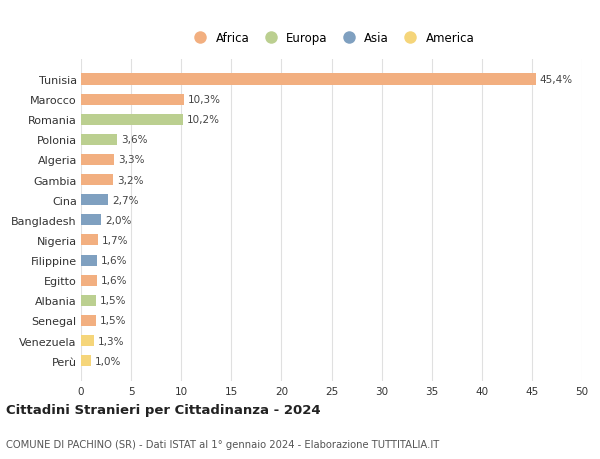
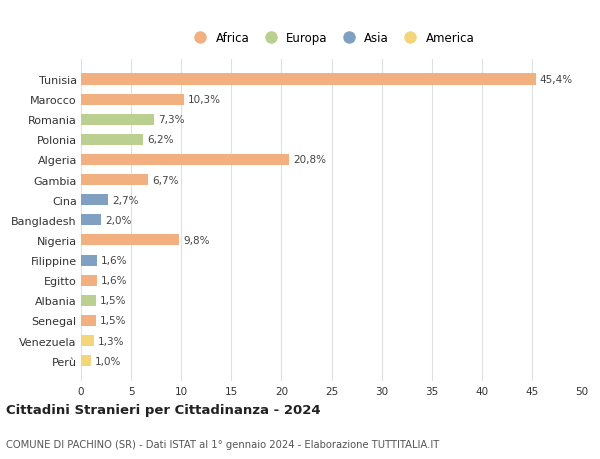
Romania: 10,2% -> 7,3%
Polonia: 3,6% -> 6,2%
Algeria: 3,3% -> 20,8%
Gambia: 3,2% -> 6,7%
Nigeria: 1,7% -> 9,8%
